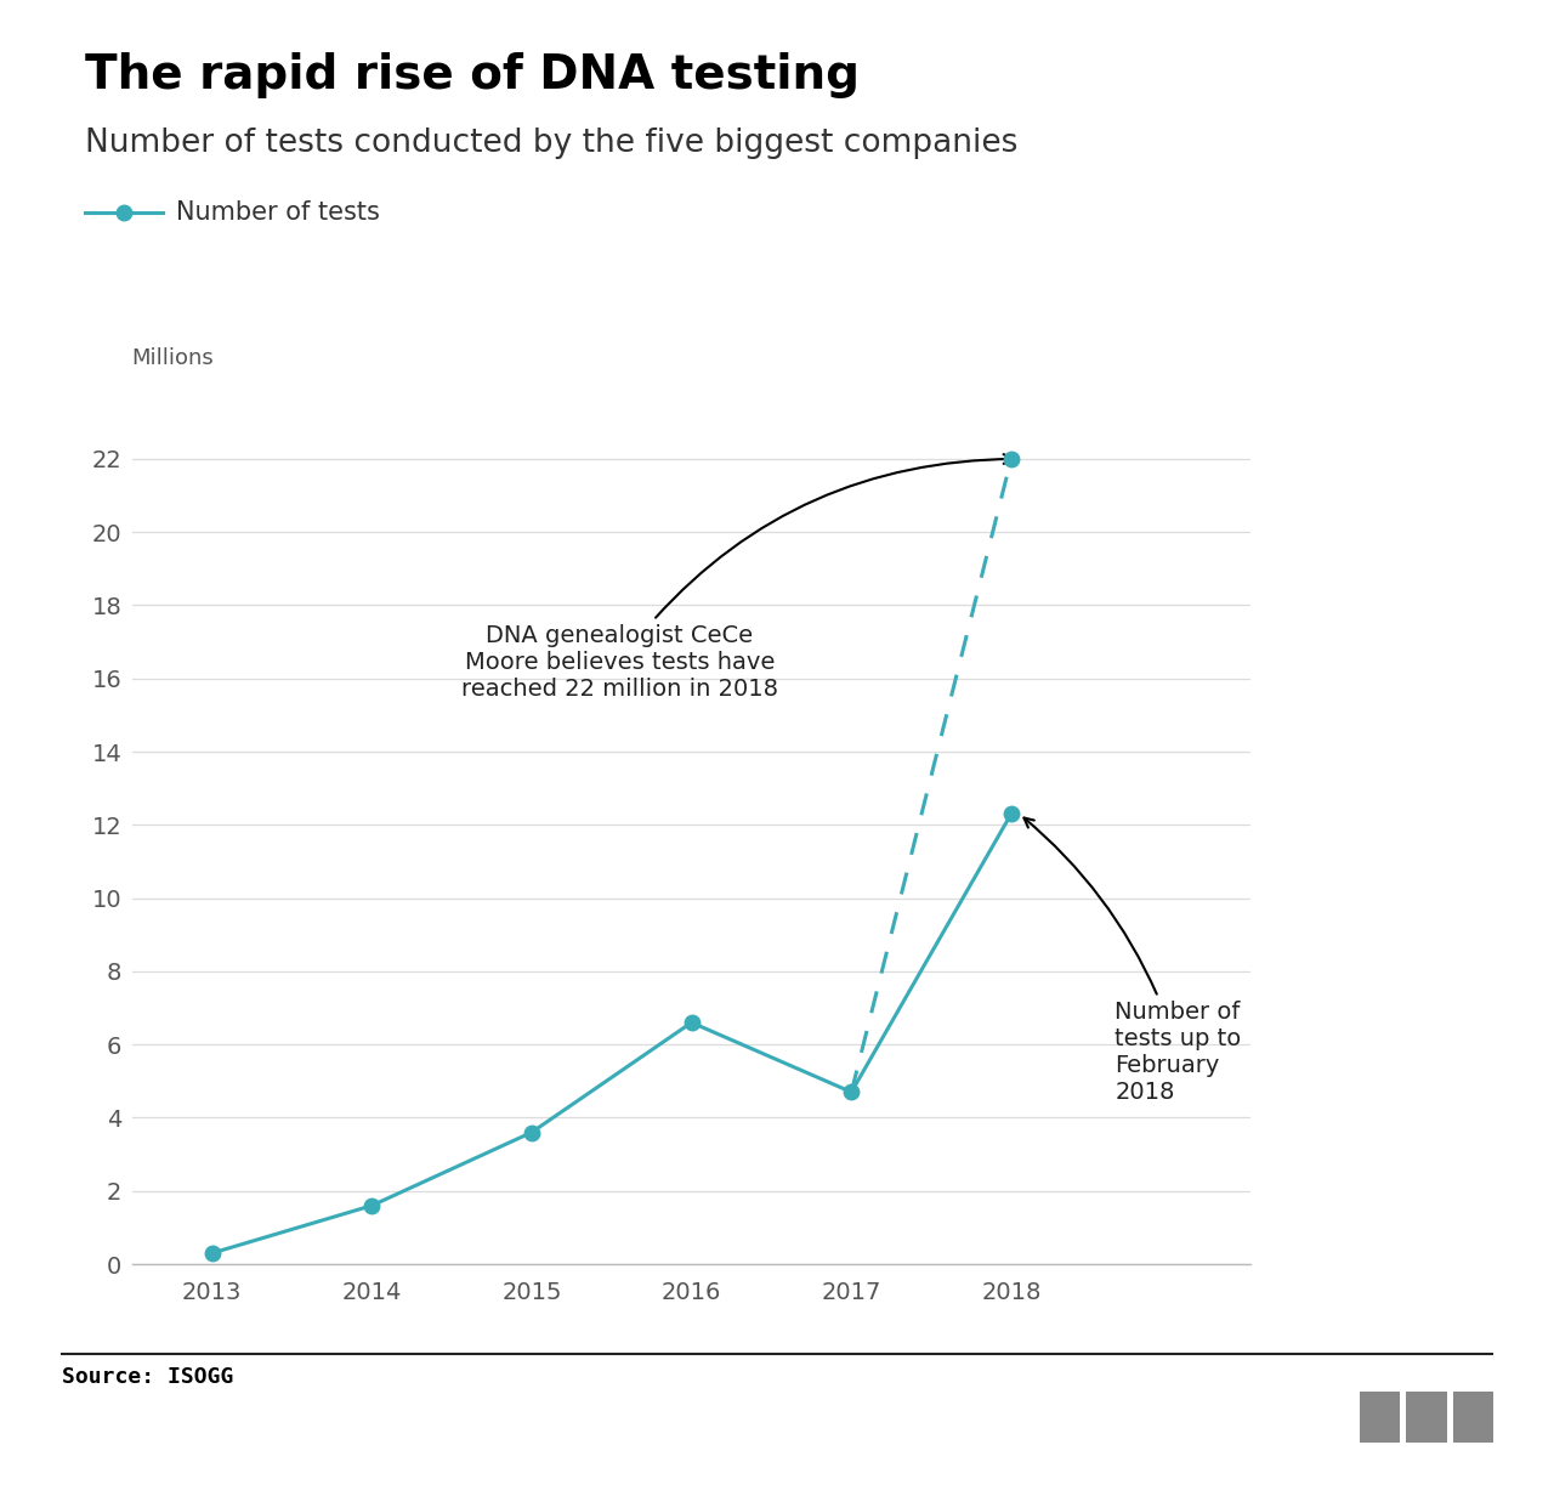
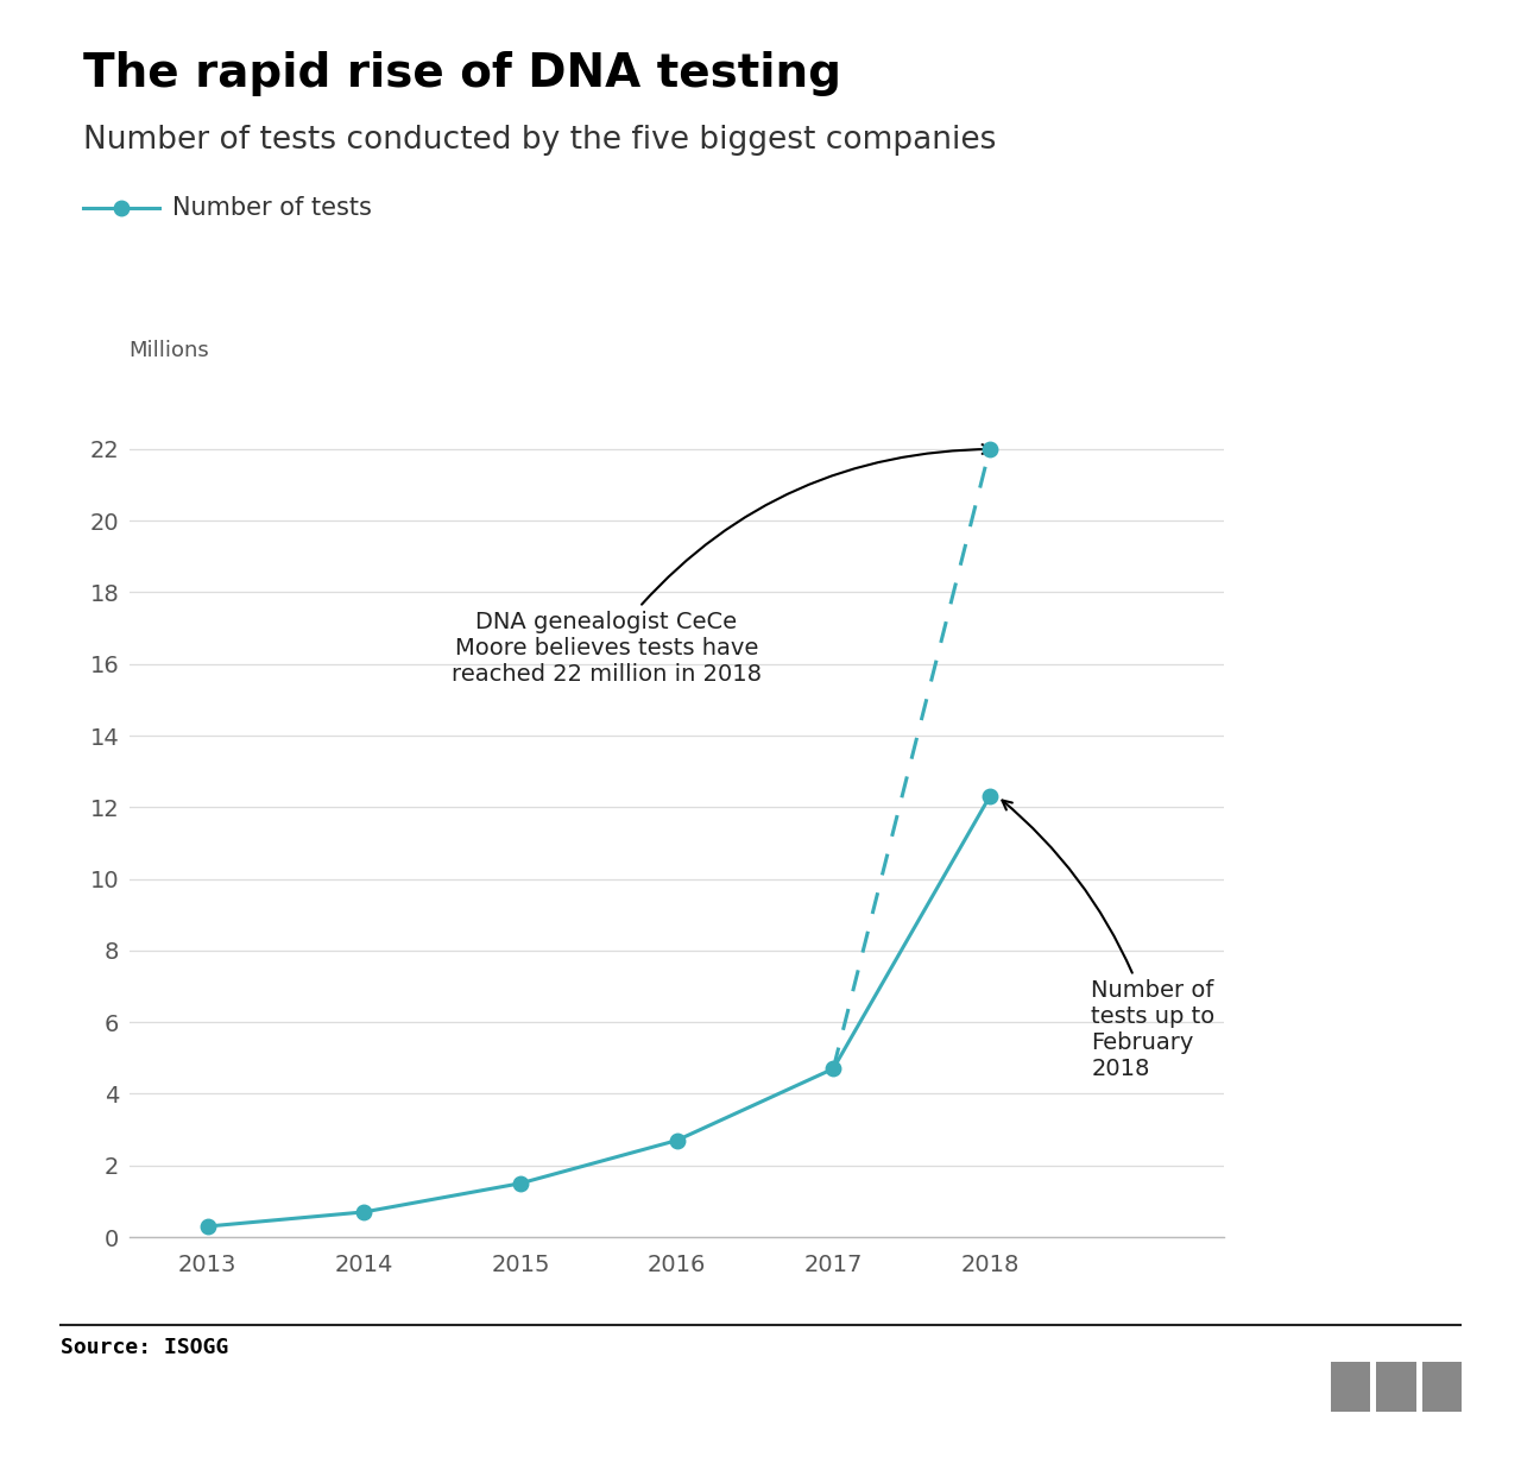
2014: 1.6 -> 0.7
2015: 3.6 -> 1.5
2016: 6.6 -> 2.7
